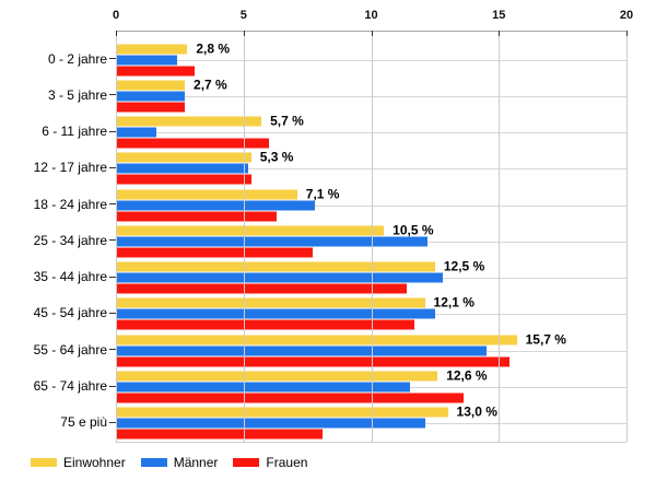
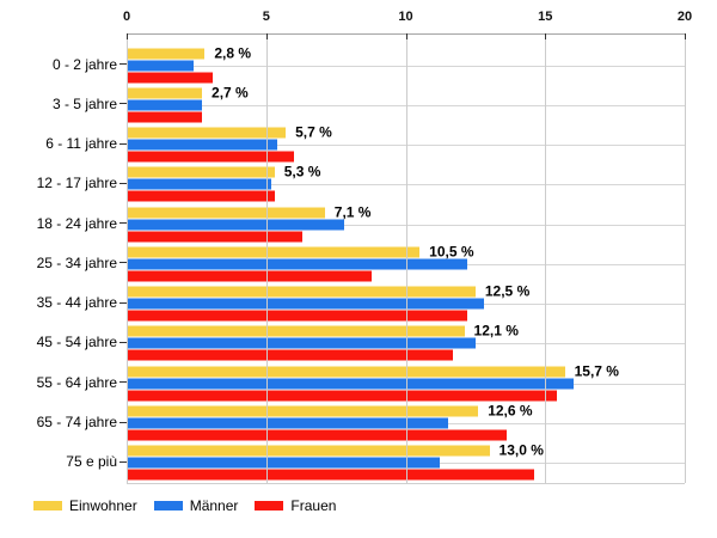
Männer/6 - 11 jahre: 1.6 -> 5.4
Frauen/25 - 34 jahre: 7.7 -> 8.8
Frauen/35 - 44 jahre: 11.4 -> 12.2
Männer/55 - 64 jahre: 14.5 -> 16.0
Männer/75 e più: 12.1 -> 11.2
Frauen/75 e più: 8.1 -> 14.6
